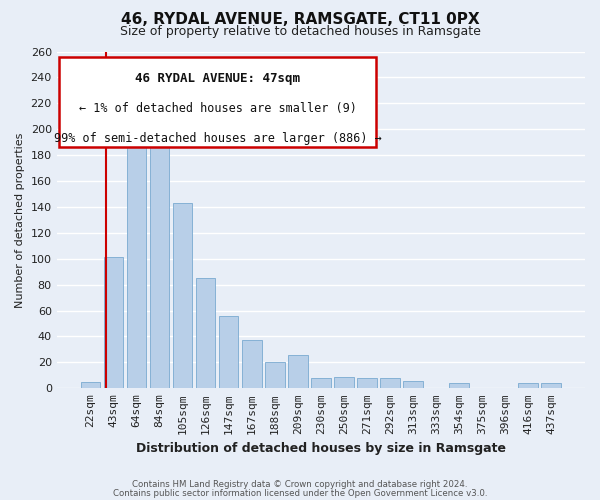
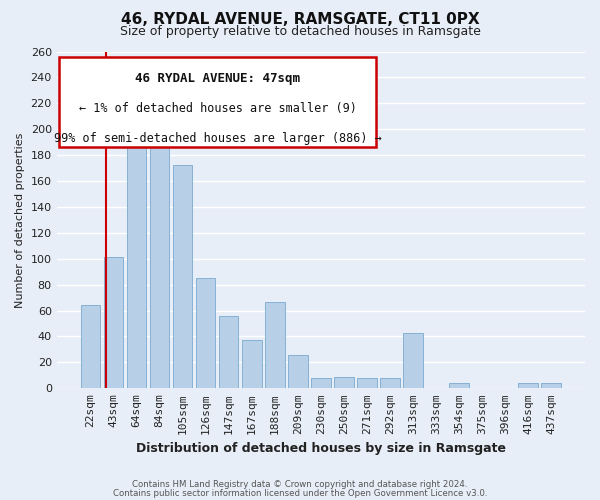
22sqm: 5 -> 64
105sqm: 143 -> 172
188sqm: 20 -> 67
313sqm: 6 -> 43
